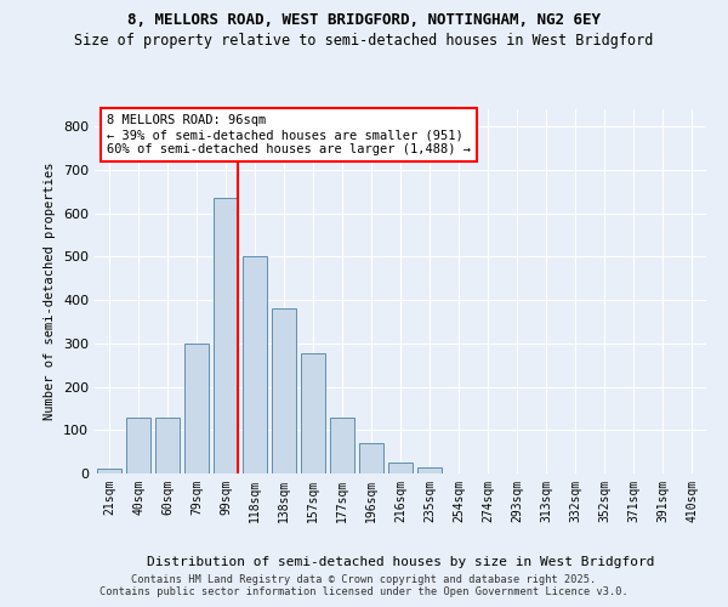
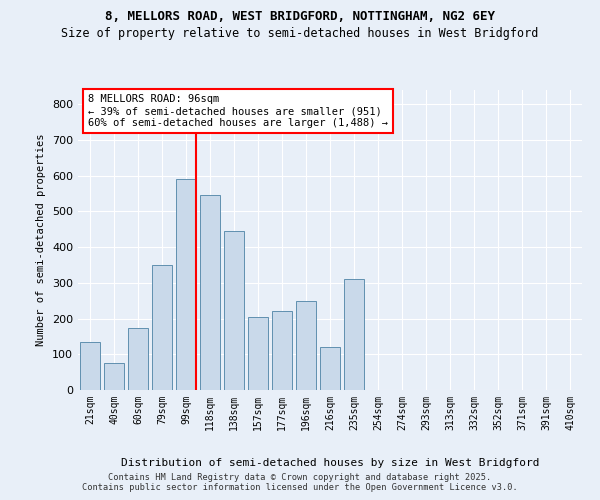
21sqm: 10 -> 135
40sqm: 128 -> 75
60sqm: 128 -> 175
79sqm: 300 -> 350
99sqm: 635 -> 590
118sqm: 500 -> 545
138sqm: 380 -> 445
157sqm: 278 -> 205
177sqm: 130 -> 220
196sqm: 70 -> 250
216sqm: 25 -> 120
235sqm: 13 -> 310
